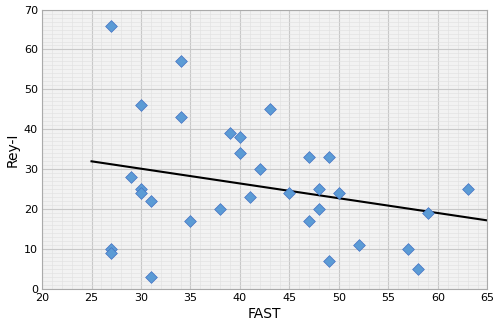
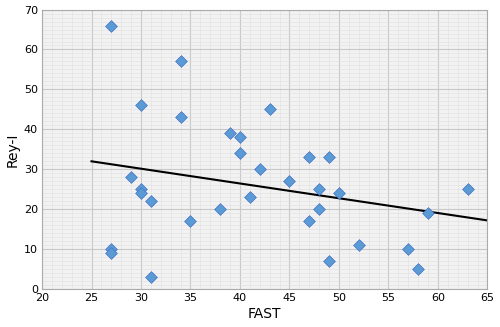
45: 24 -> 27
